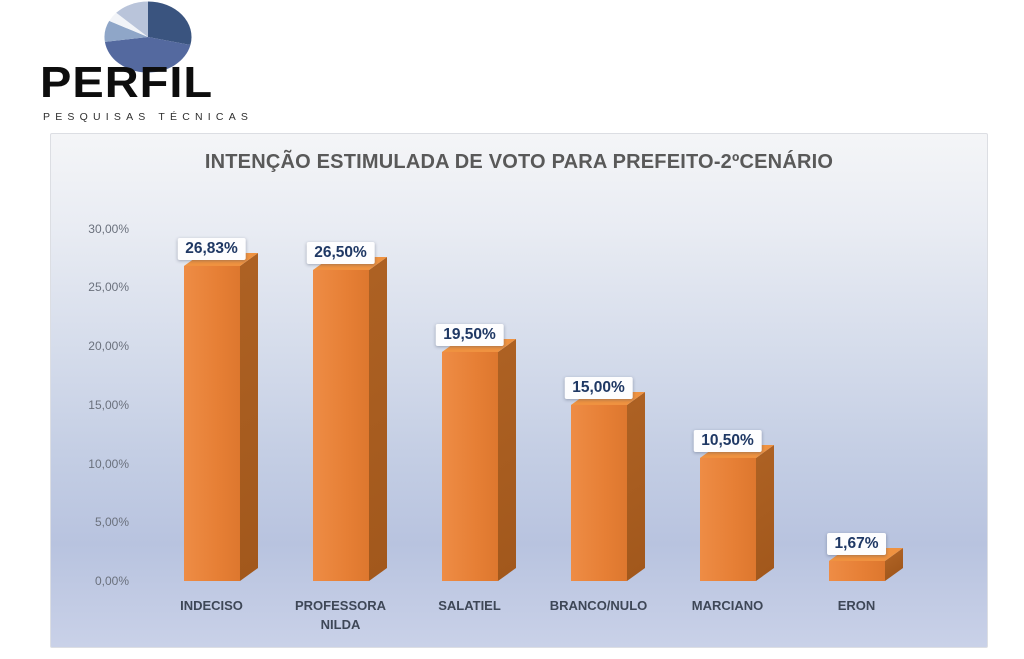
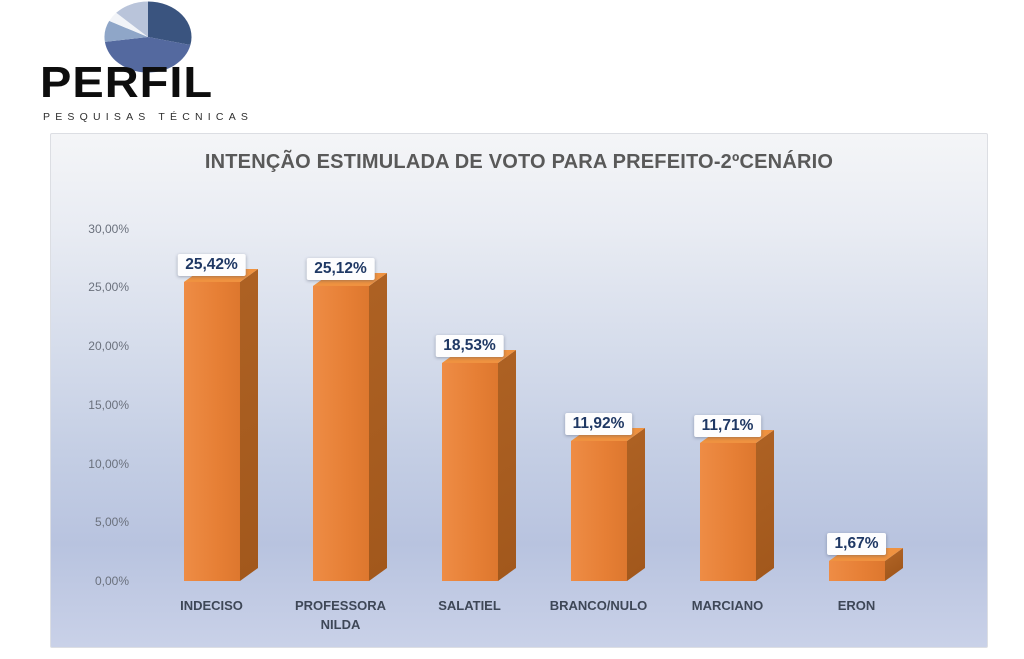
INDECISO: 26,83% -> 25,42%
PROFESSORA NILDA: 26,50% -> 25,12%
SALATIEL: 19,50% -> 18,53%
BRANCO/NULO: 15,00% -> 11,92%
MARCIANO: 10,50% -> 11,71%
